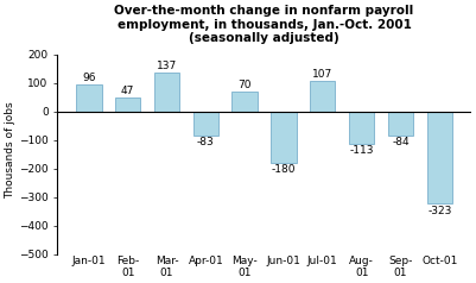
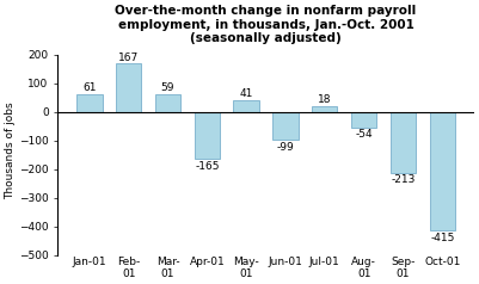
Jan-01: 96 -> 61
Feb- 01: 47 -> 167
Mar- 01: 137 -> 59
Apr-01: -83 -> -165
May- 01: 70 -> 41
Jun-01: -180 -> -99
Jul-01: 107 -> 18
Aug- 01: -113 -> -54
Sep- 01: -84 -> -213
Oct-01: -323 -> -415
